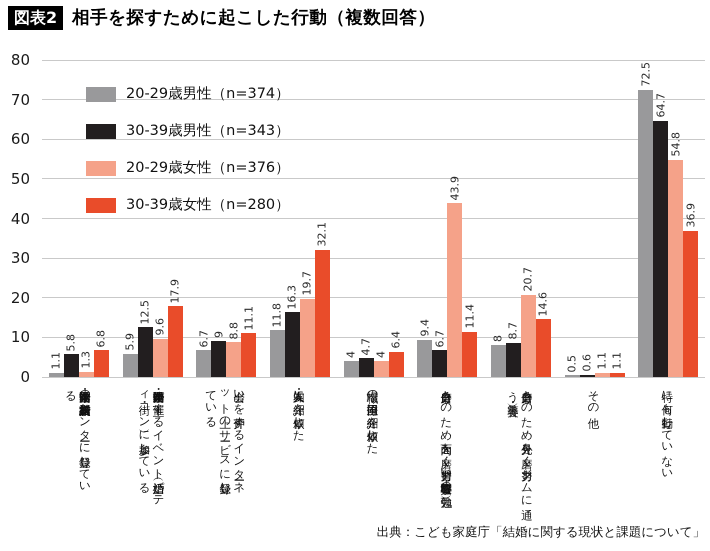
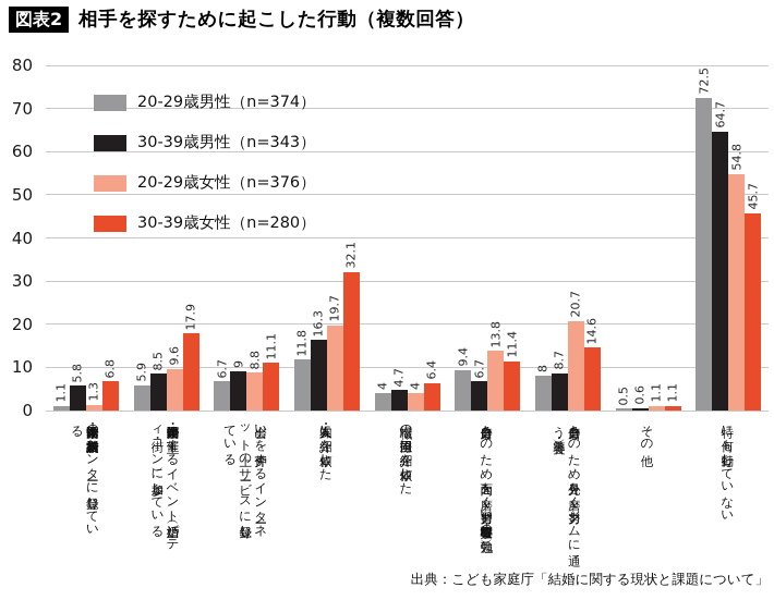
30-39歳男性（n=343）/民間企業・自治体が主催するイベント（婚活パーティ・街コン）に参加している: 12.5 -> 8.5
20-29歳女性（n=376）/自分磨きのため内面を磨く努力（習い事・資格取得等の勉強）: 43.9 -> 13.8
30-39歳女性（n=280）/特に何も行動していない: 36.9 -> 45.7
